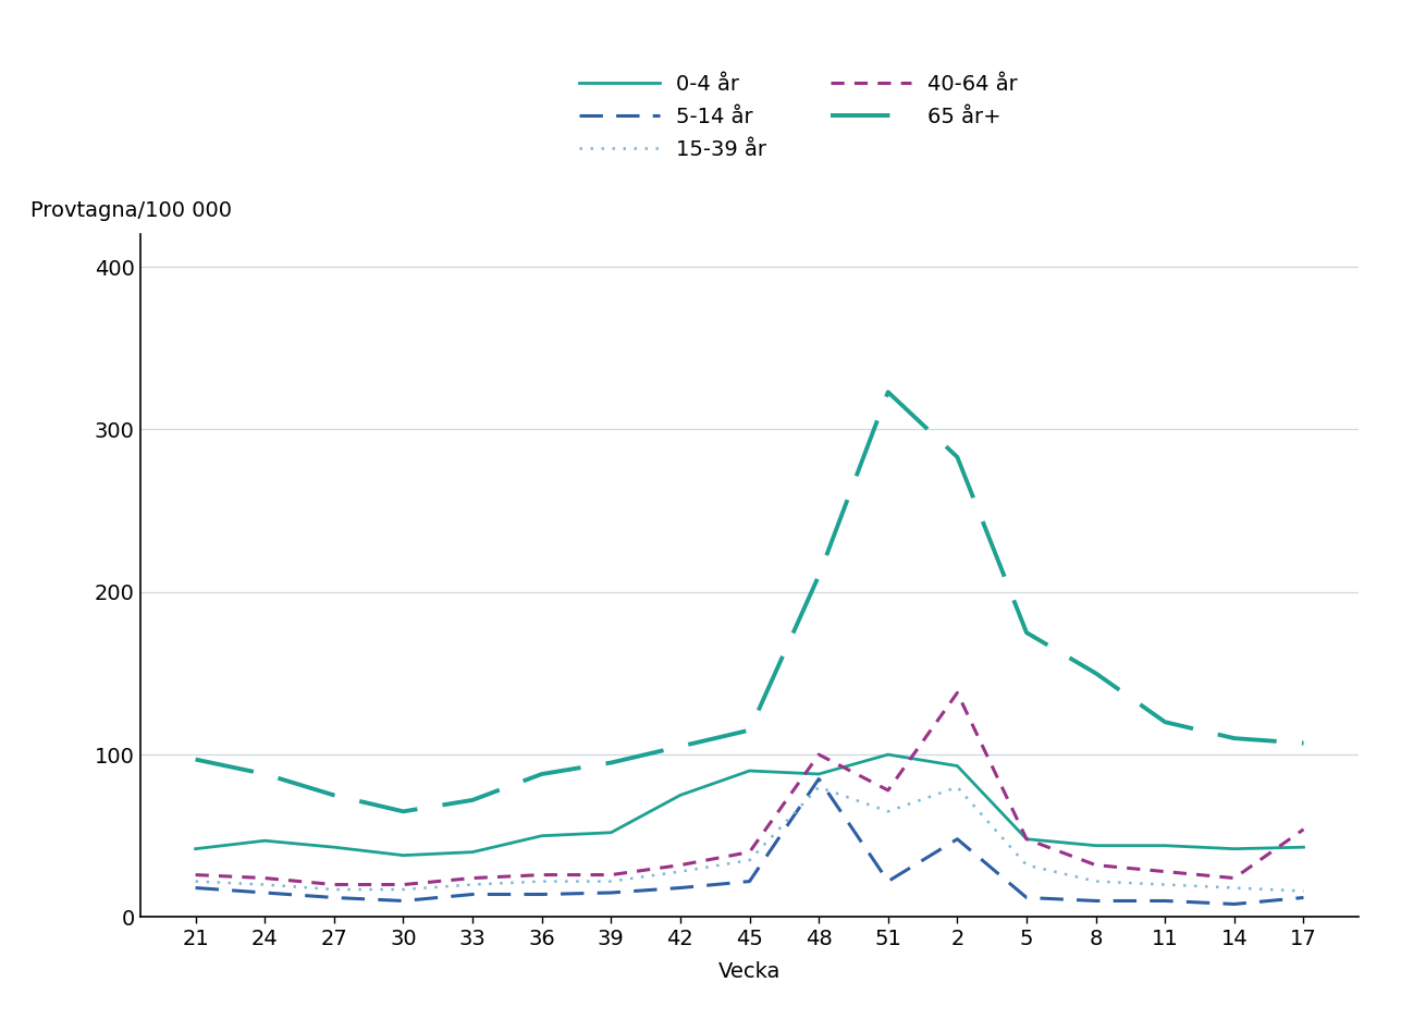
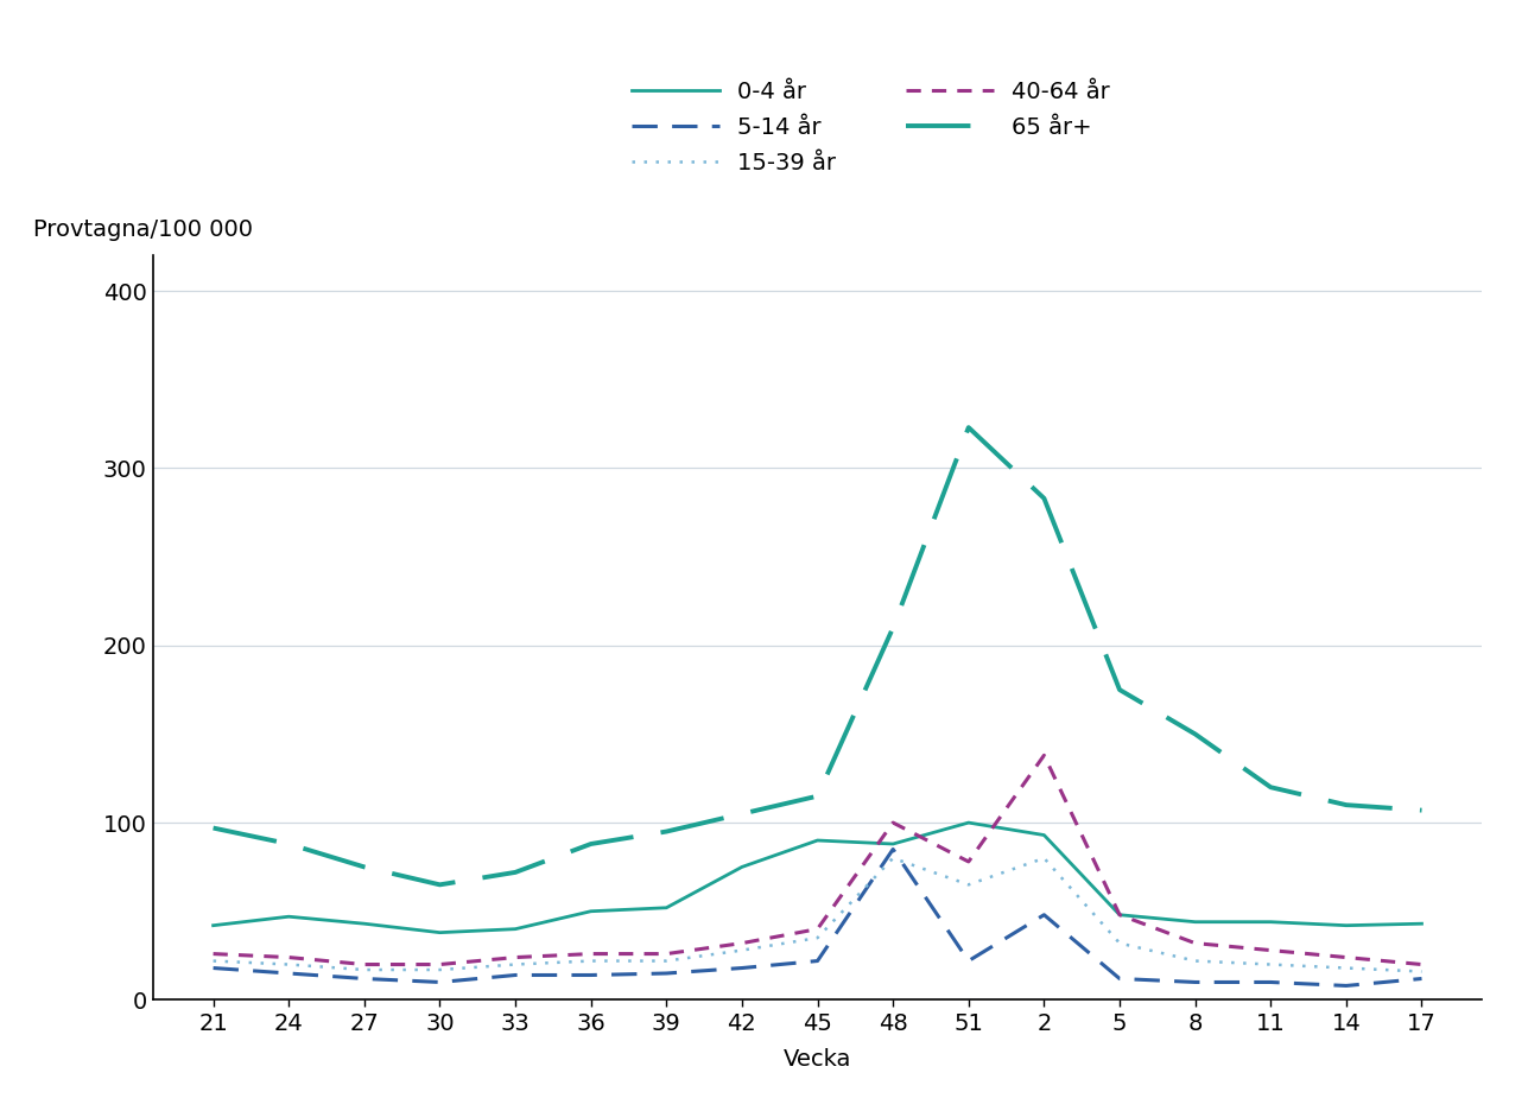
40-64 år/17: 54 -> 20
